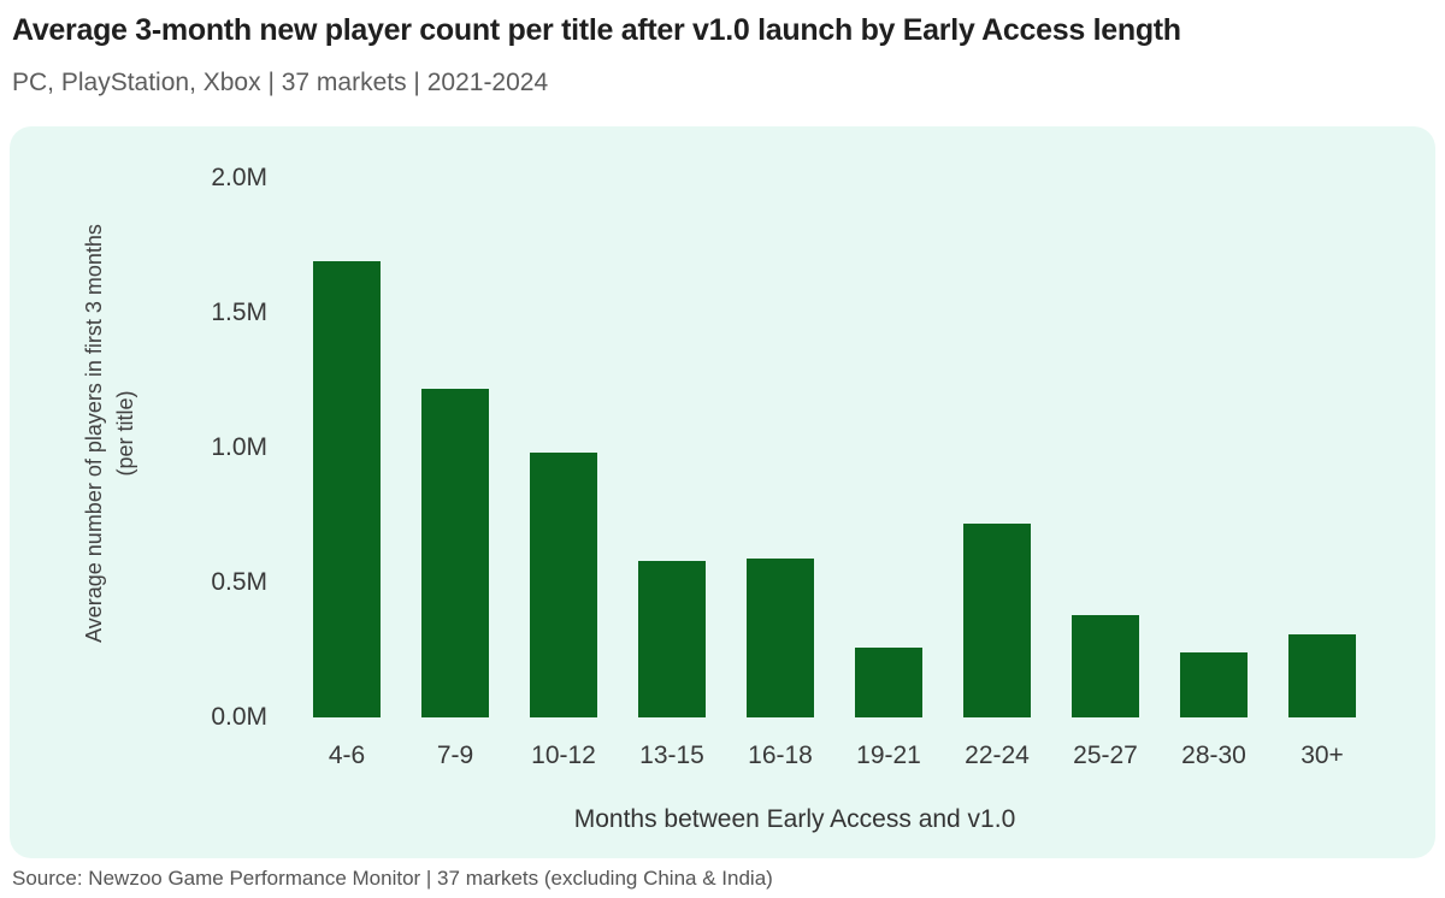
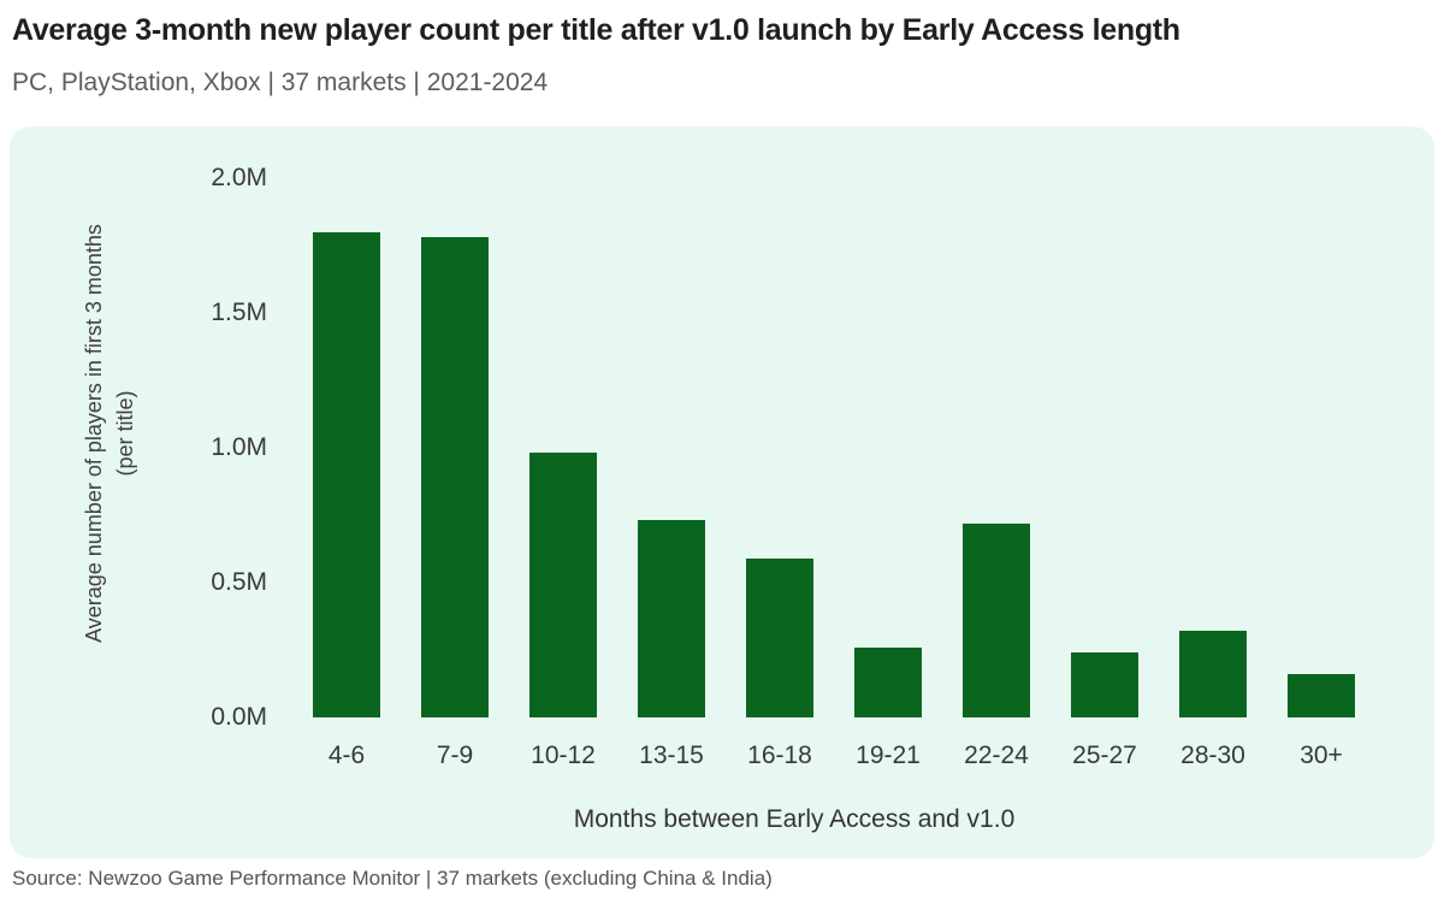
4-6: 1.69M -> 1.80M
7-9: 1.22M -> 1.78M
13-15: 0.58M -> 0.73M
25-27: 0.38M -> 0.24M
28-30: 0.24M -> 0.32M
30+: 0.31M -> 0.16M
